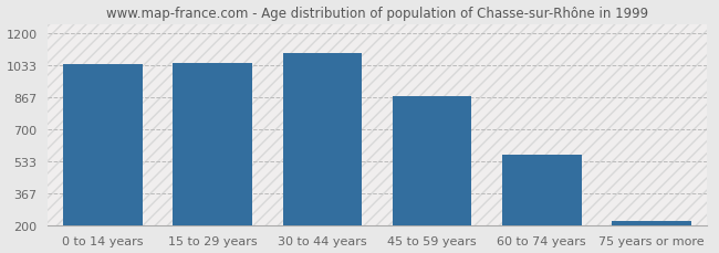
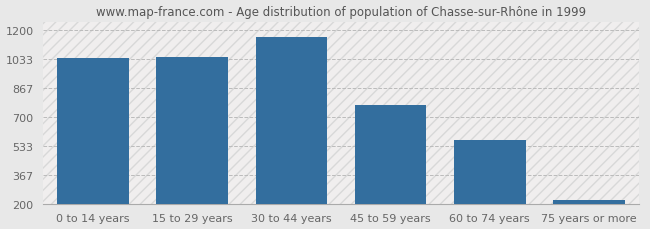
30 to 44 years: 1100 -> 1160
45 to 59 years: 870 -> 770
